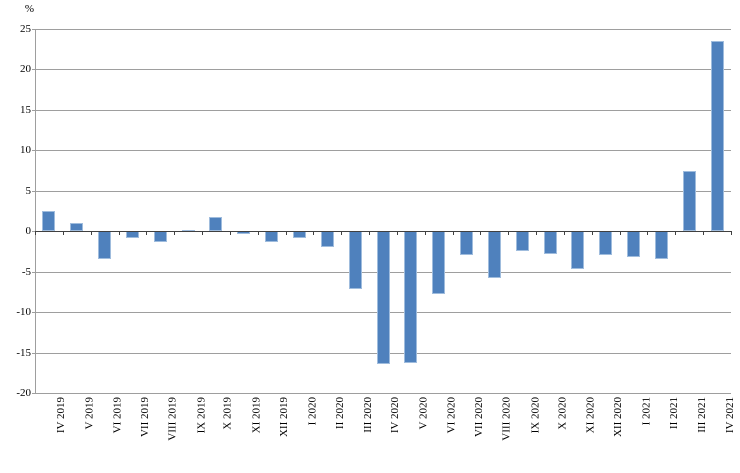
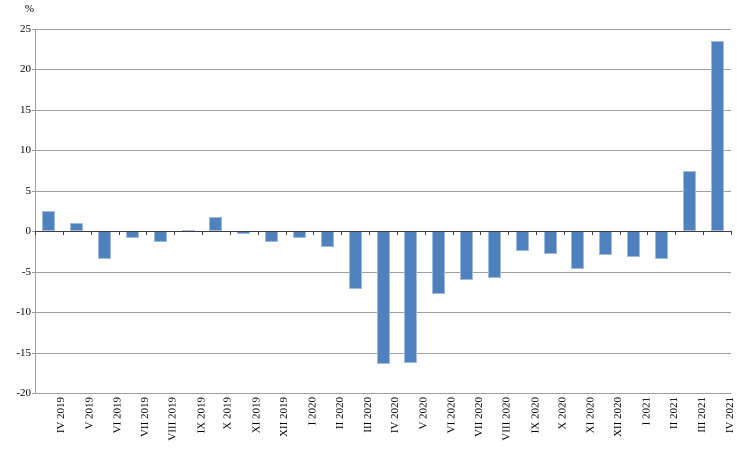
VII 2020: -3 -> -6
